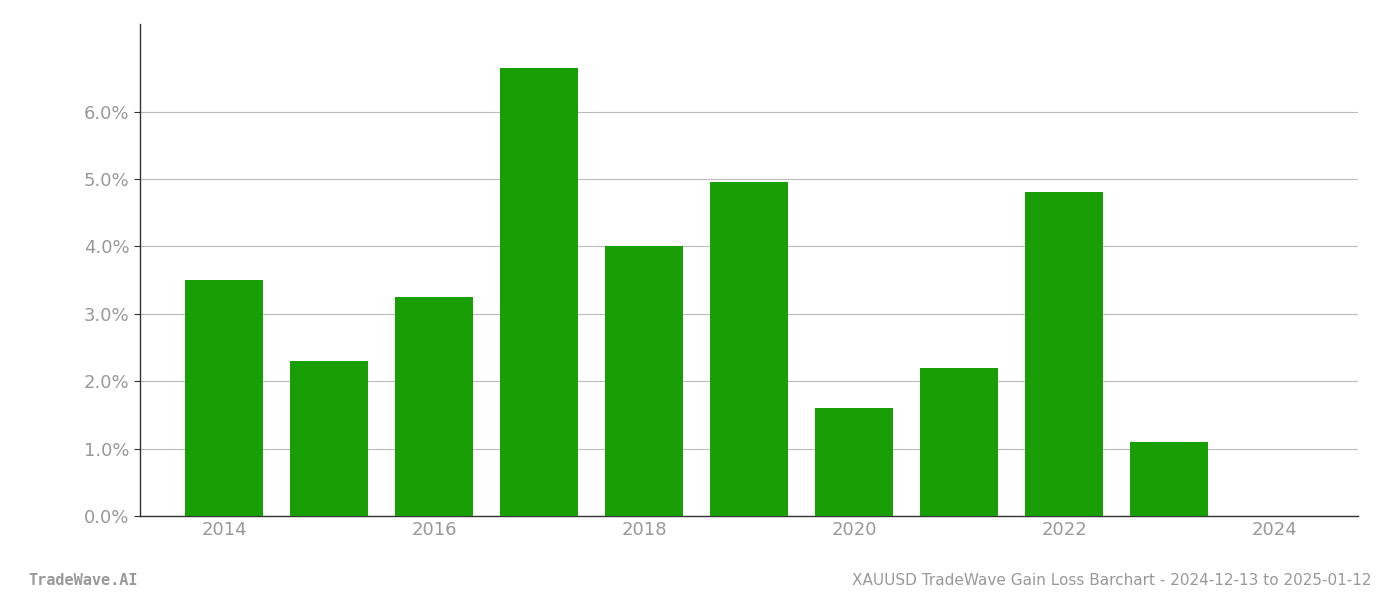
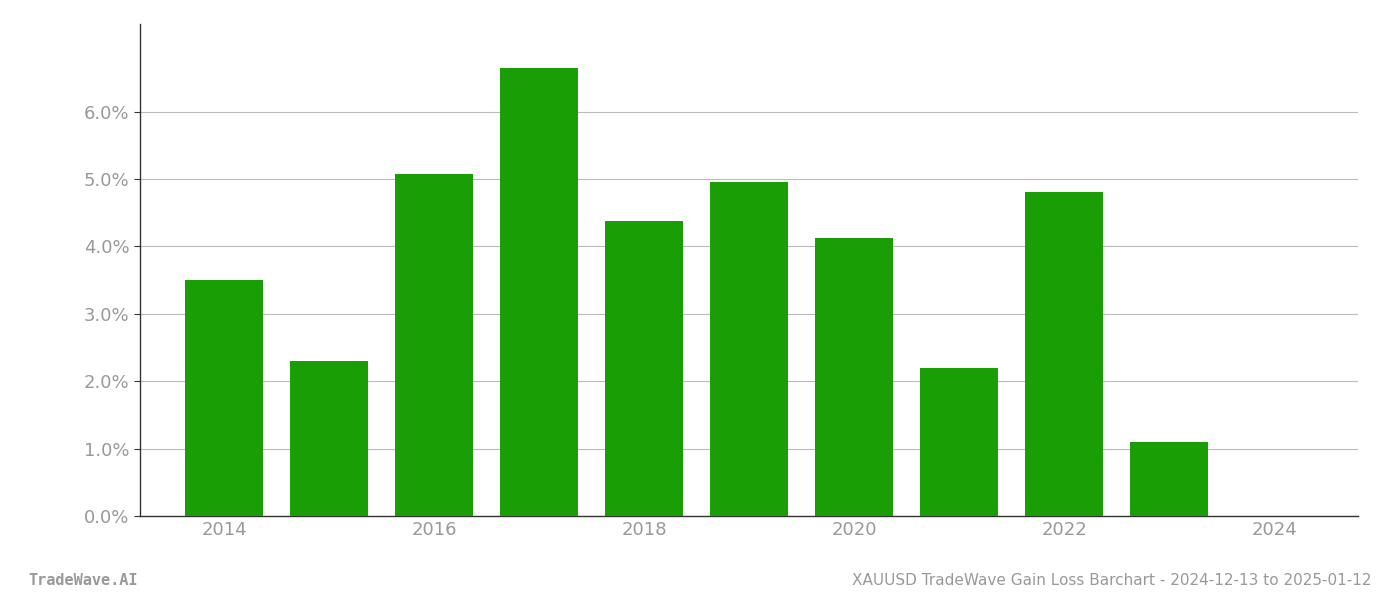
2016: 3.25% -> 5.08%
2018: 4.00% -> 4.38%
2020: 1.60% -> 4.12%
